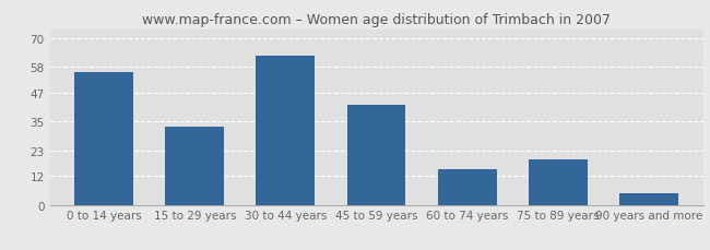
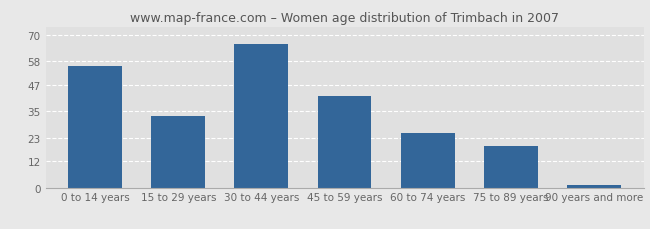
30 to 44 years: 63 -> 66
60 to 74 years: 15 -> 25
90 years and more: 5 -> 1
